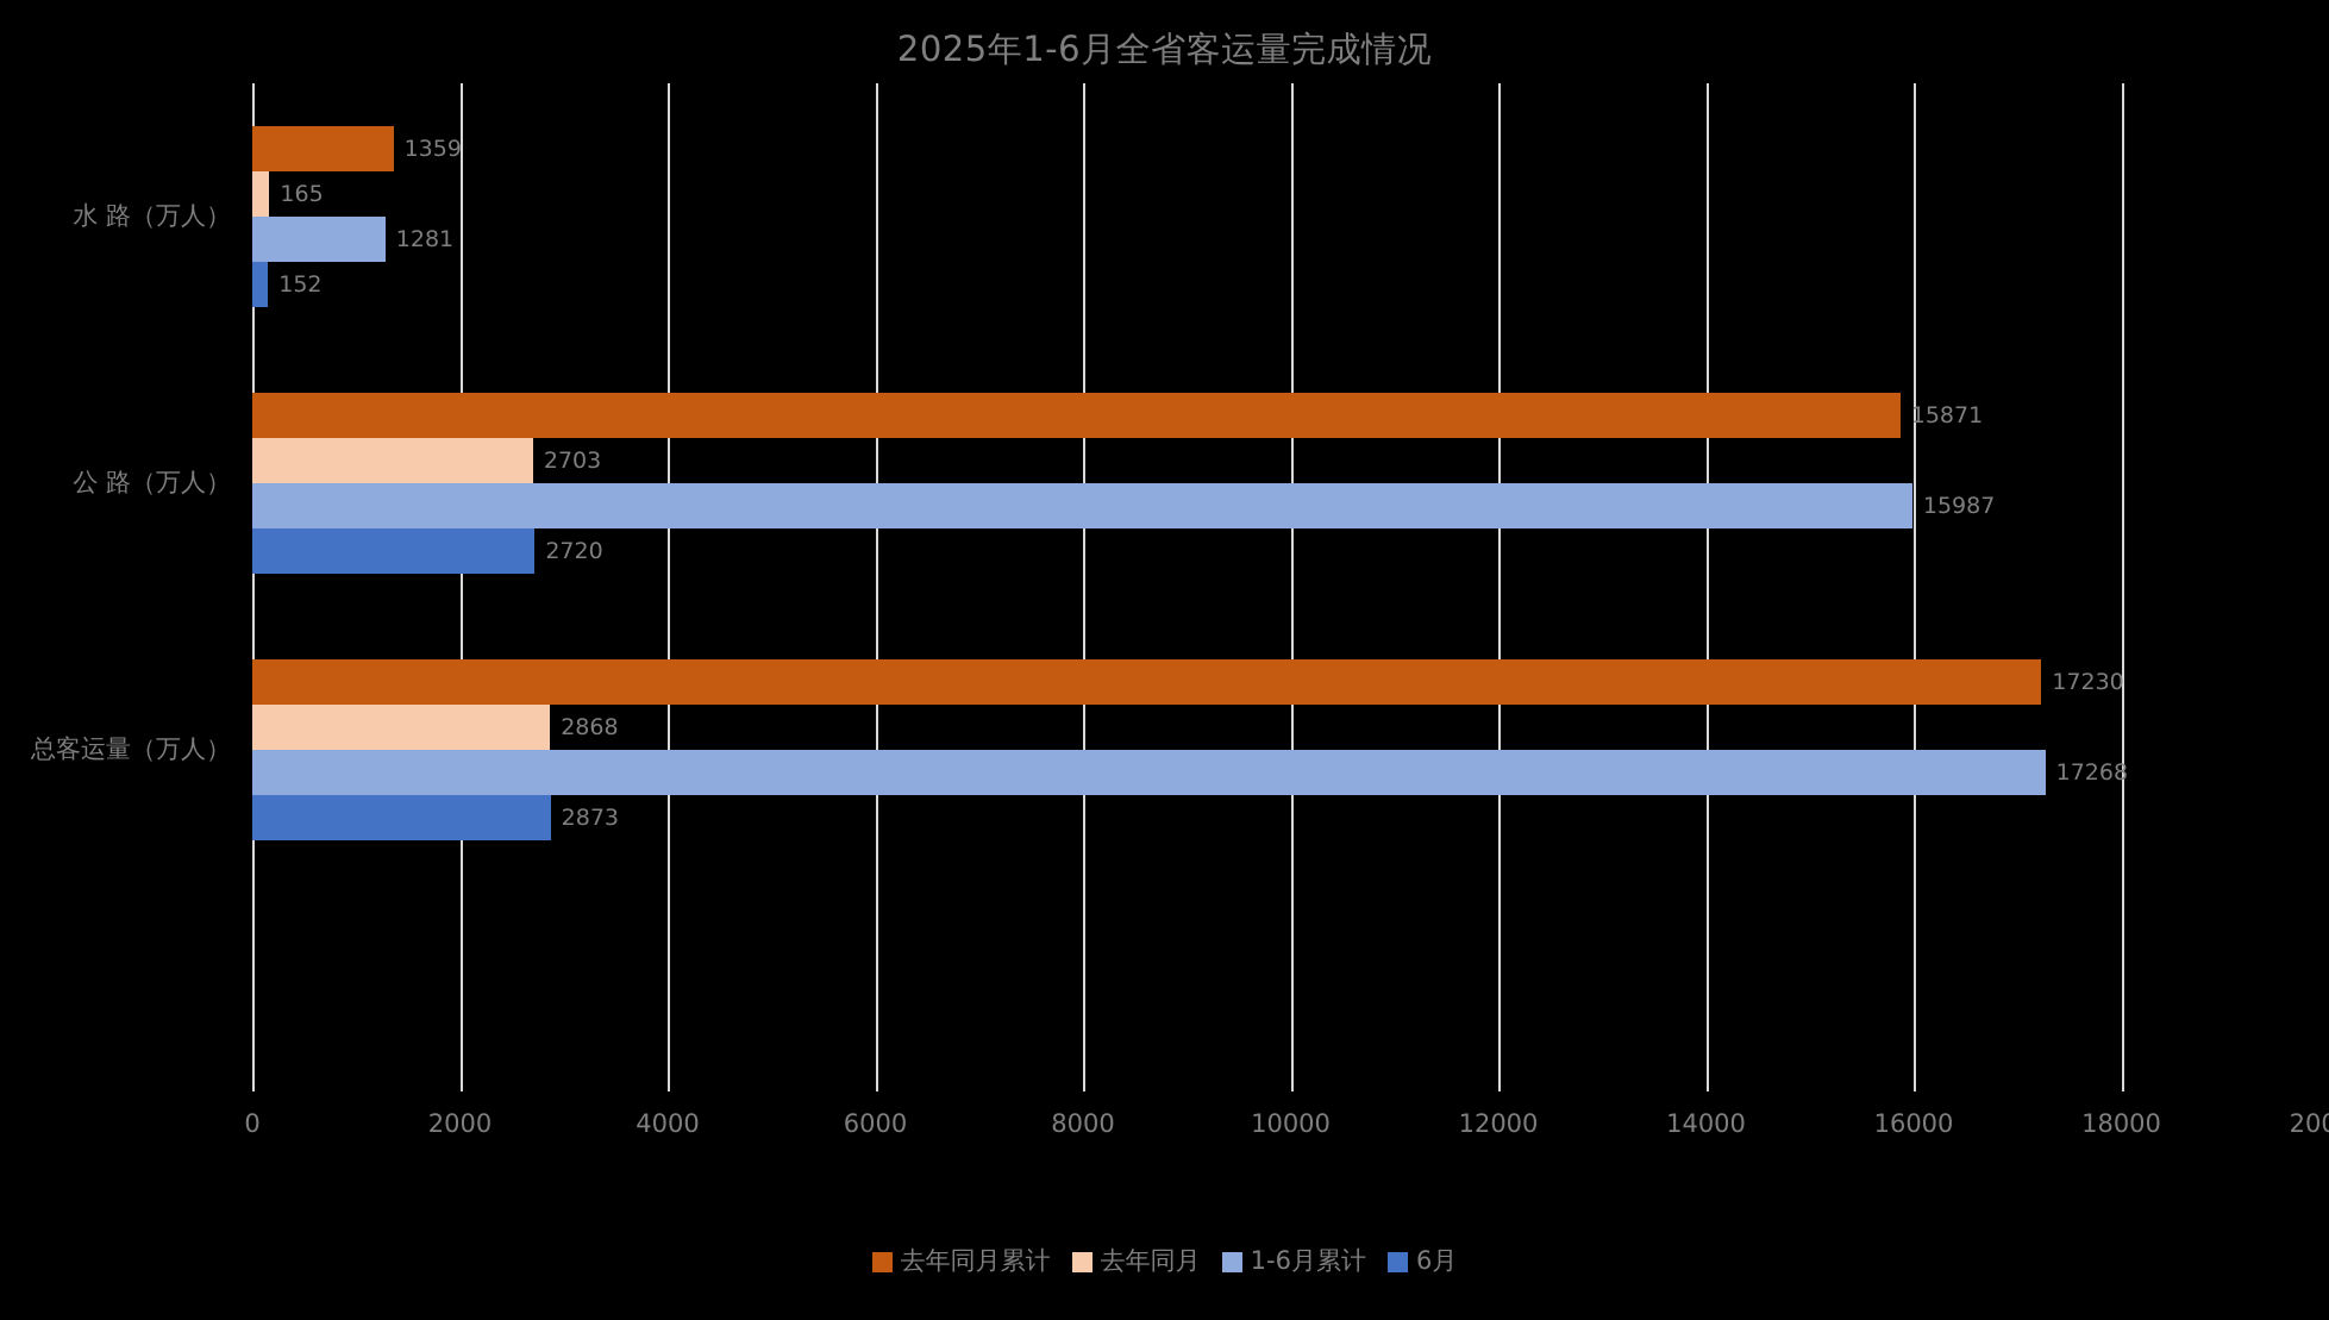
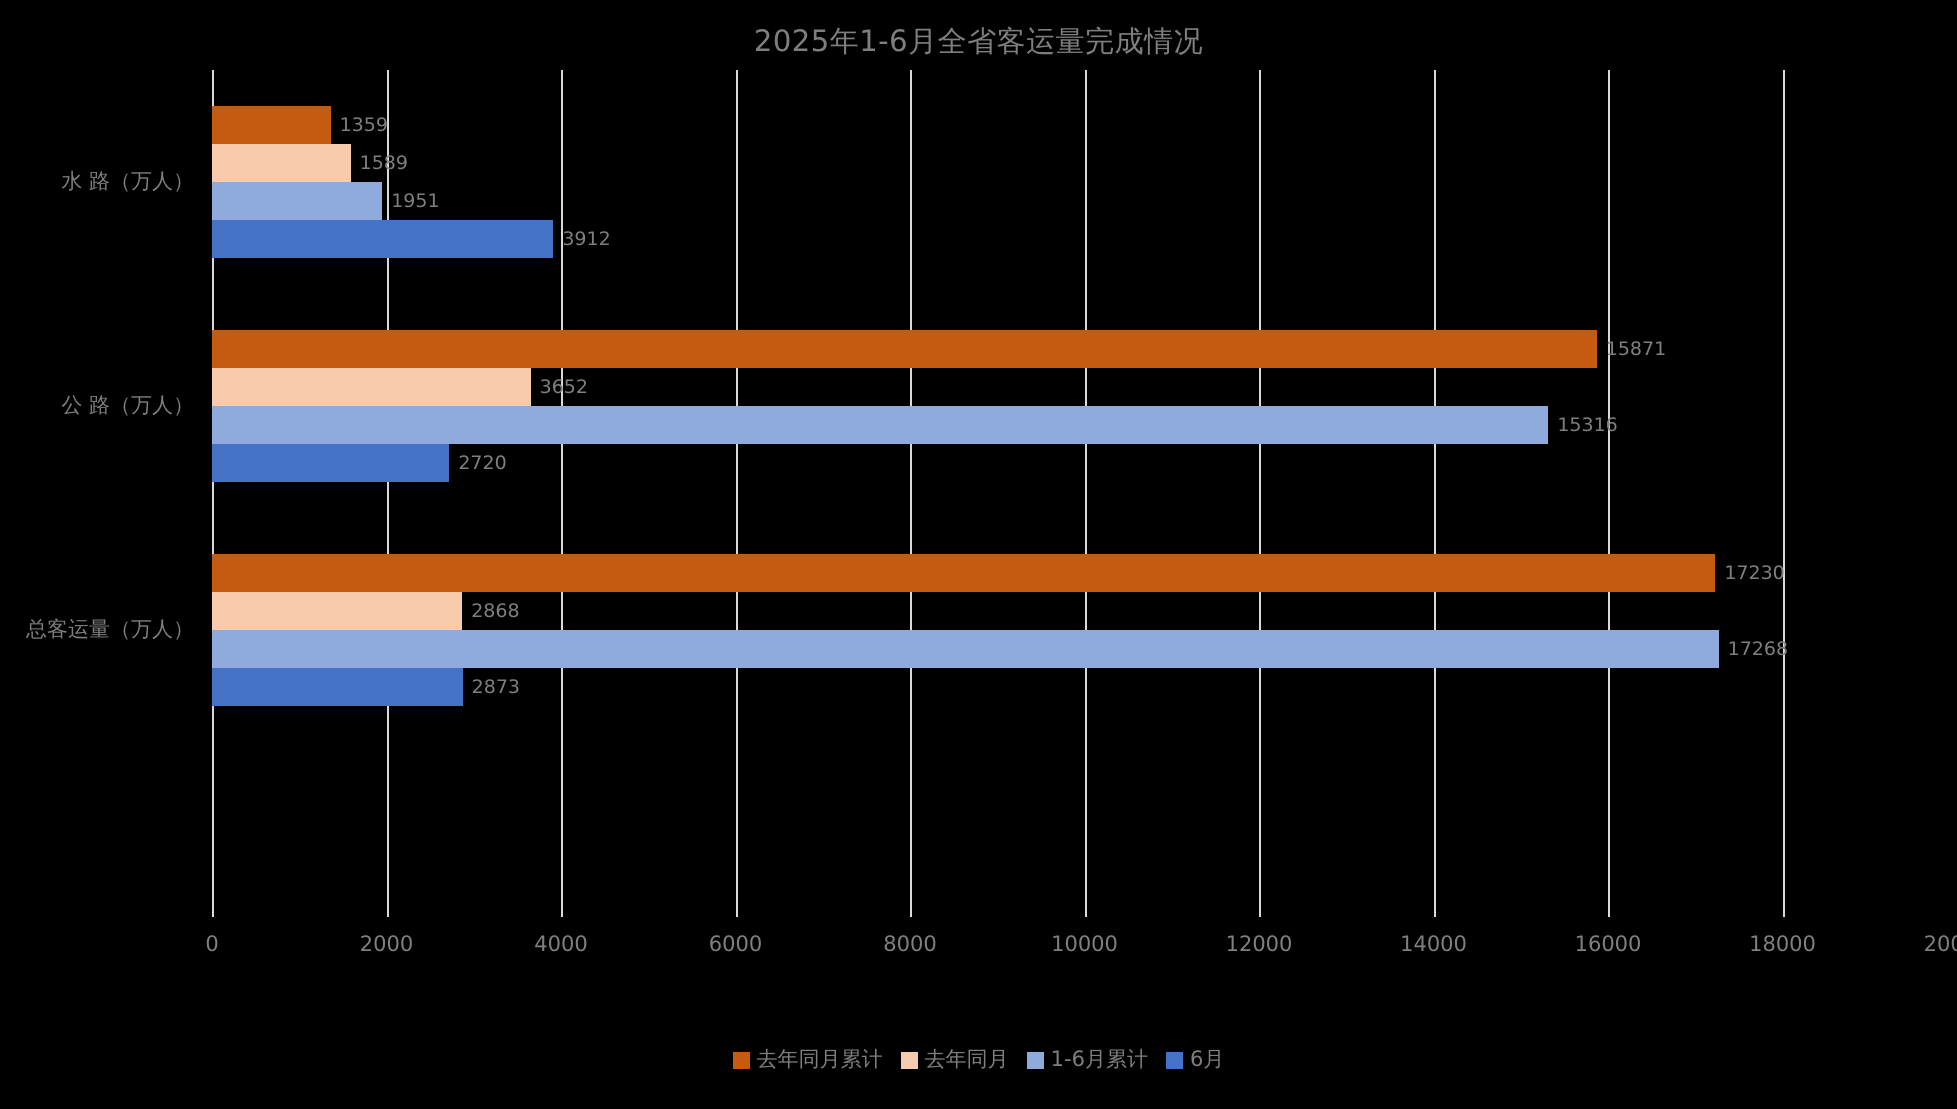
去年同月/水 路（万人）: 165 -> 1589
1-6月累计/水 路（万人）: 1281 -> 1951
6月/水 路（万人）: 152 -> 3912
去年同月/公 路（万人）: 2703 -> 3652
1-6月累计/公 路（万人）: 15987 -> 15316
